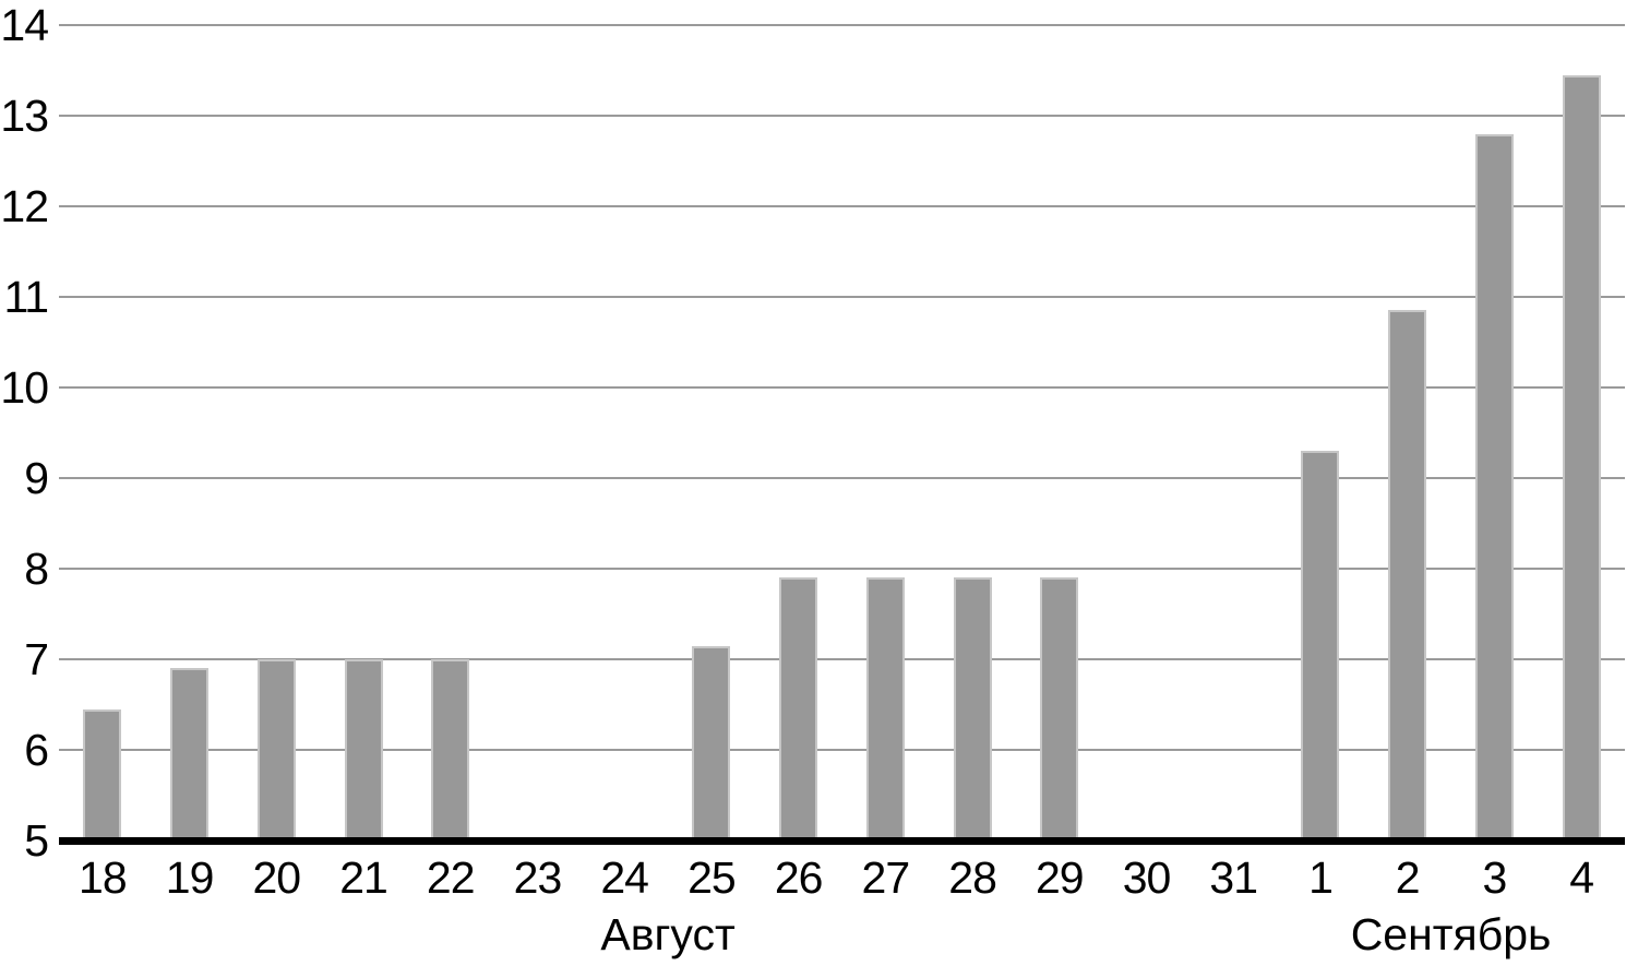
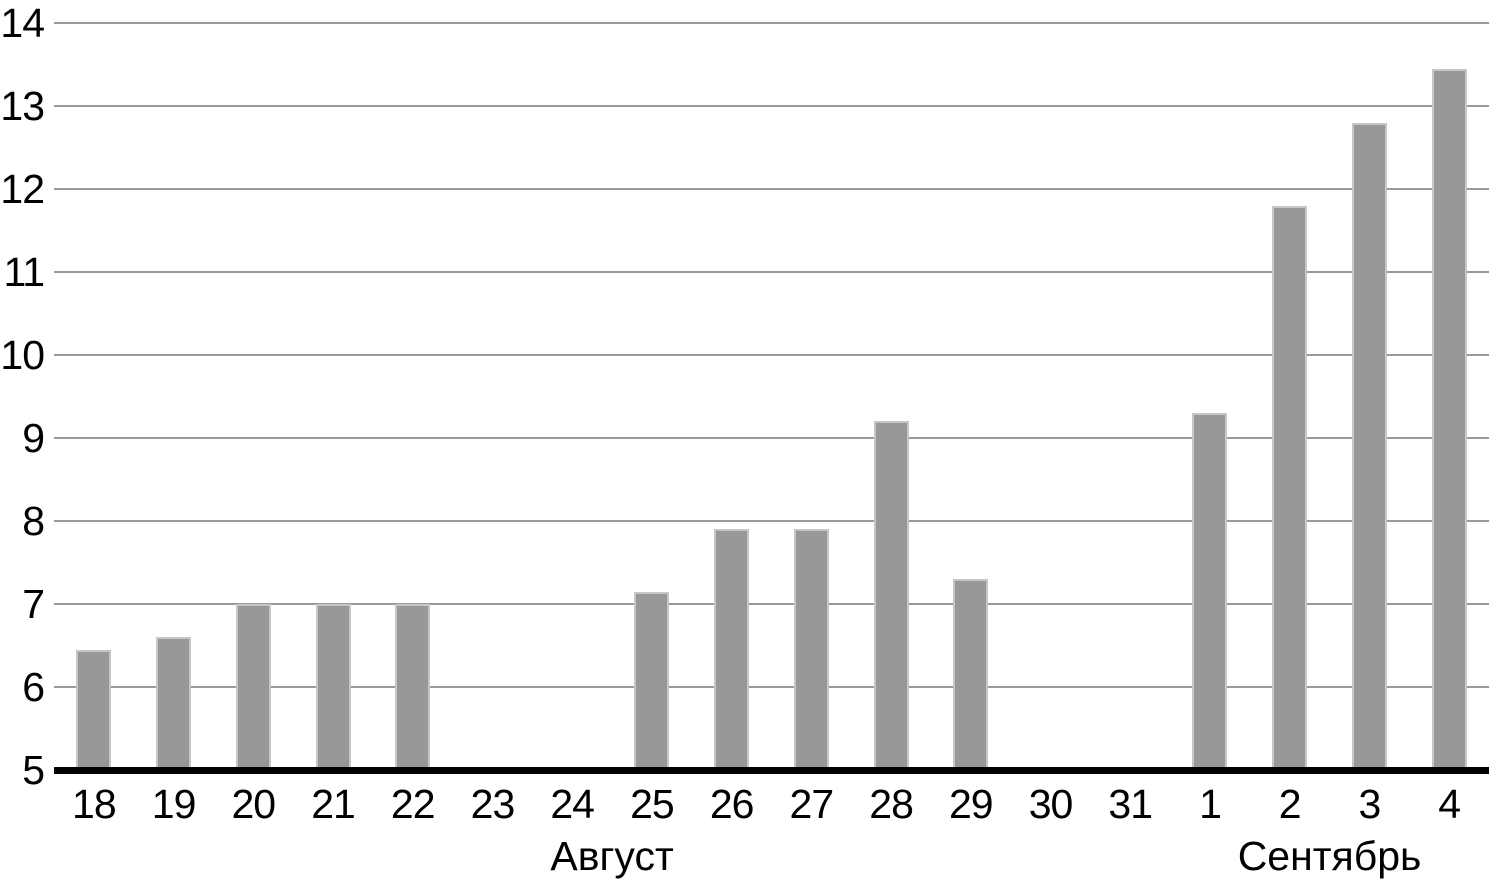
19: 6.9 -> 6.6
28: 7.9 -> 9.2
29: 7.9 -> 7.3
2: 10.8 -> 11.8
